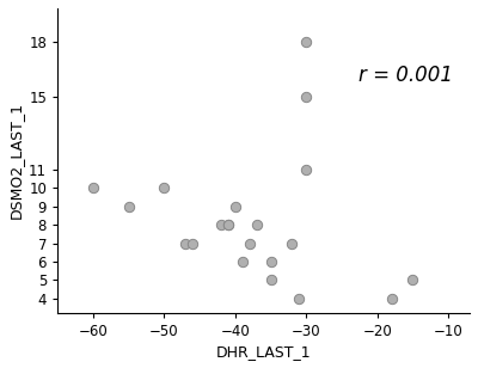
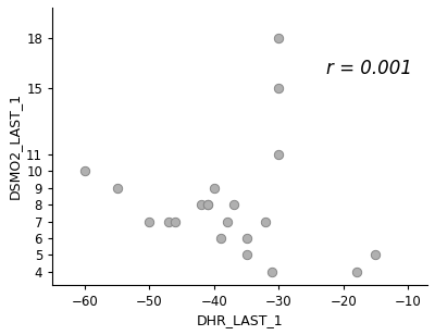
−50: 10 -> 7
